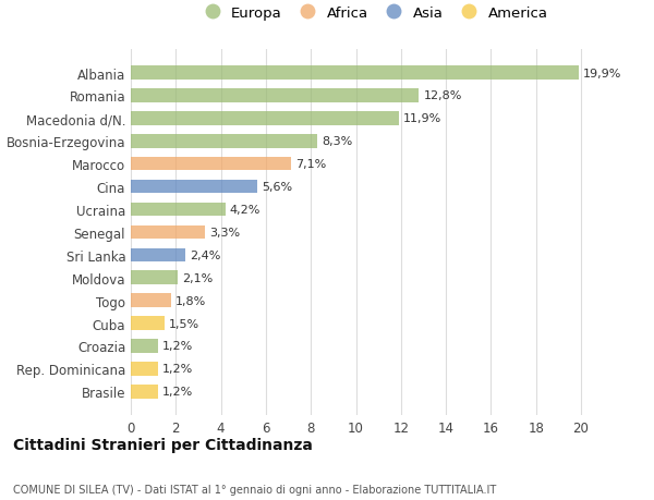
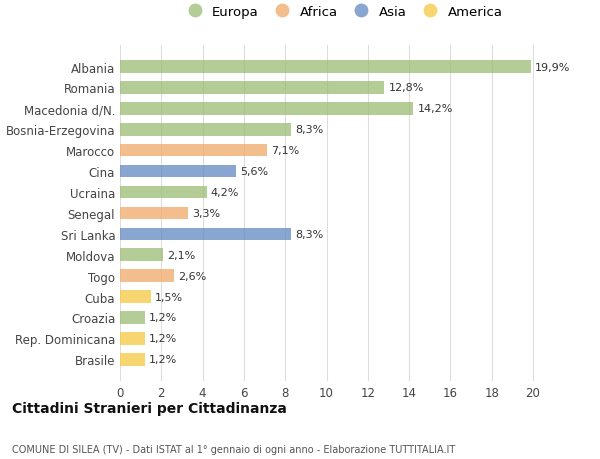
Macedonia d/N.: 11,9% -> 14,2%
Sri Lanka: 2,4% -> 8,3%
Togo: 1,8% -> 2,6%
